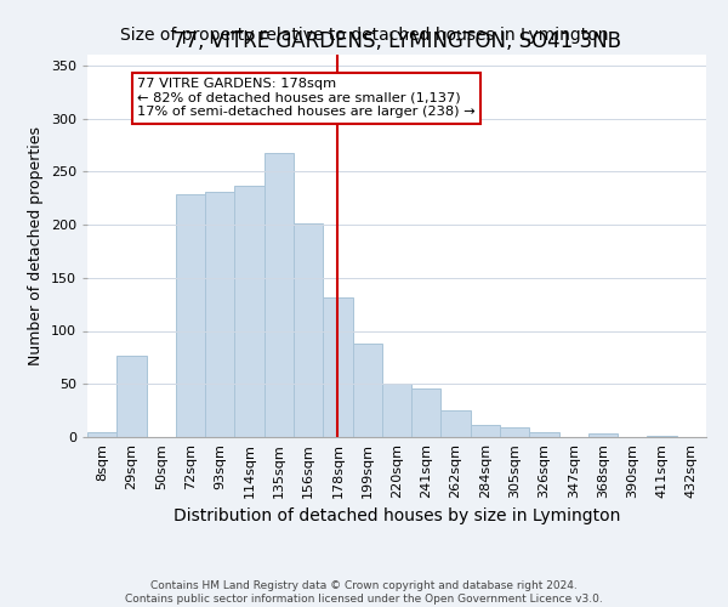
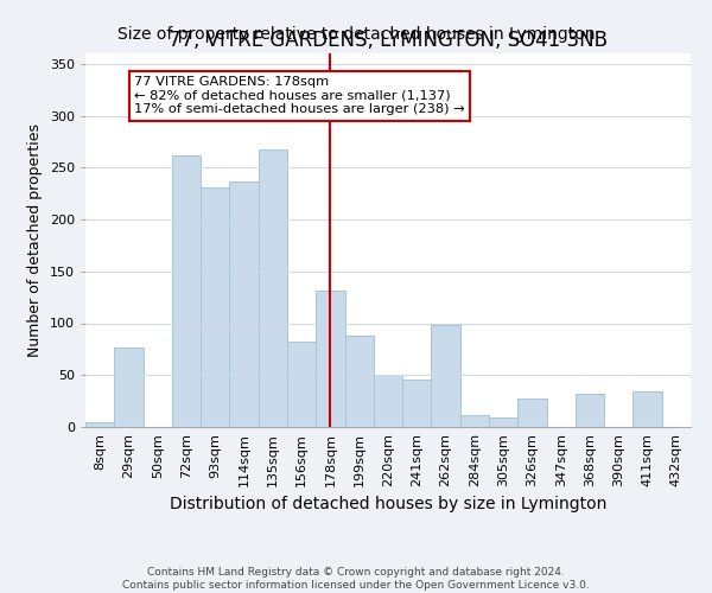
72sqm: 229 -> 262
156sqm: 201 -> 82
262sqm: 25 -> 98
326sqm: 5 -> 28
368sqm: 4 -> 32
411sqm: 1 -> 34
